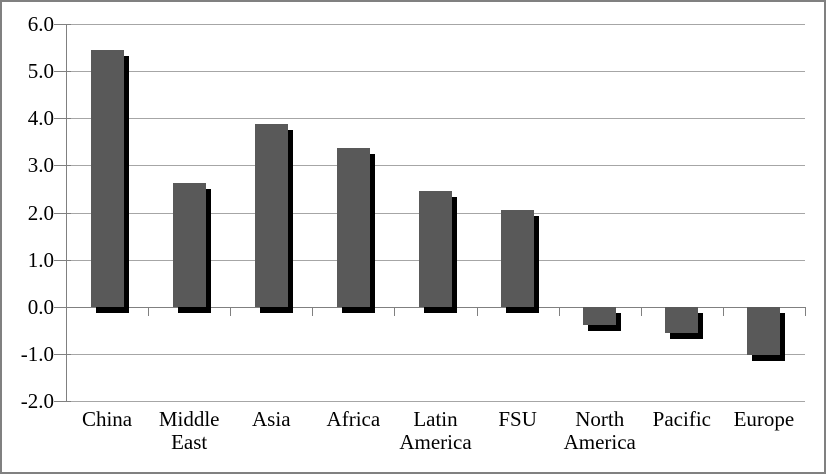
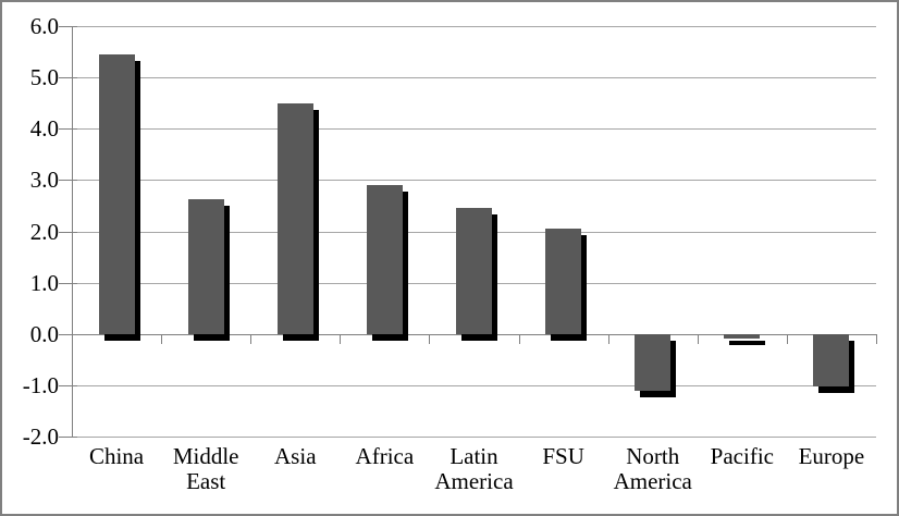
Asia: 3.9 -> 4.5
Africa: 3.4 -> 2.9
North America: -0.4 -> -1.1
Pacific: -0.6 -> -0.1
